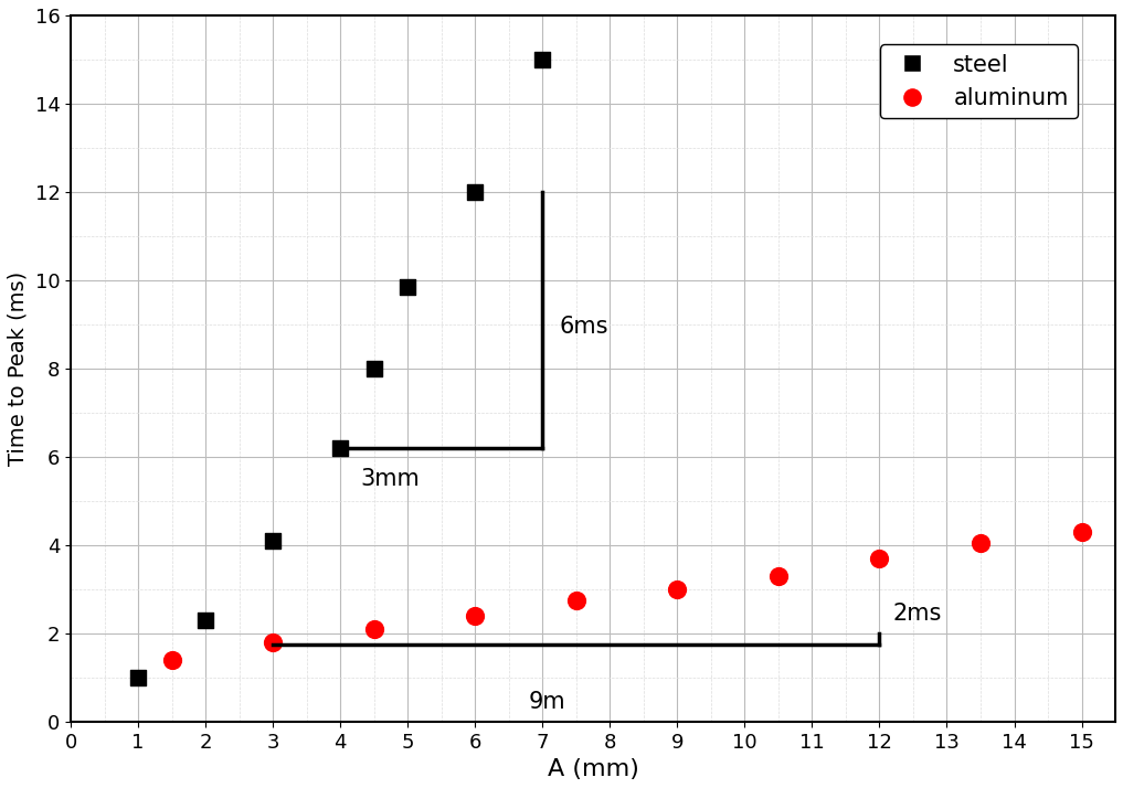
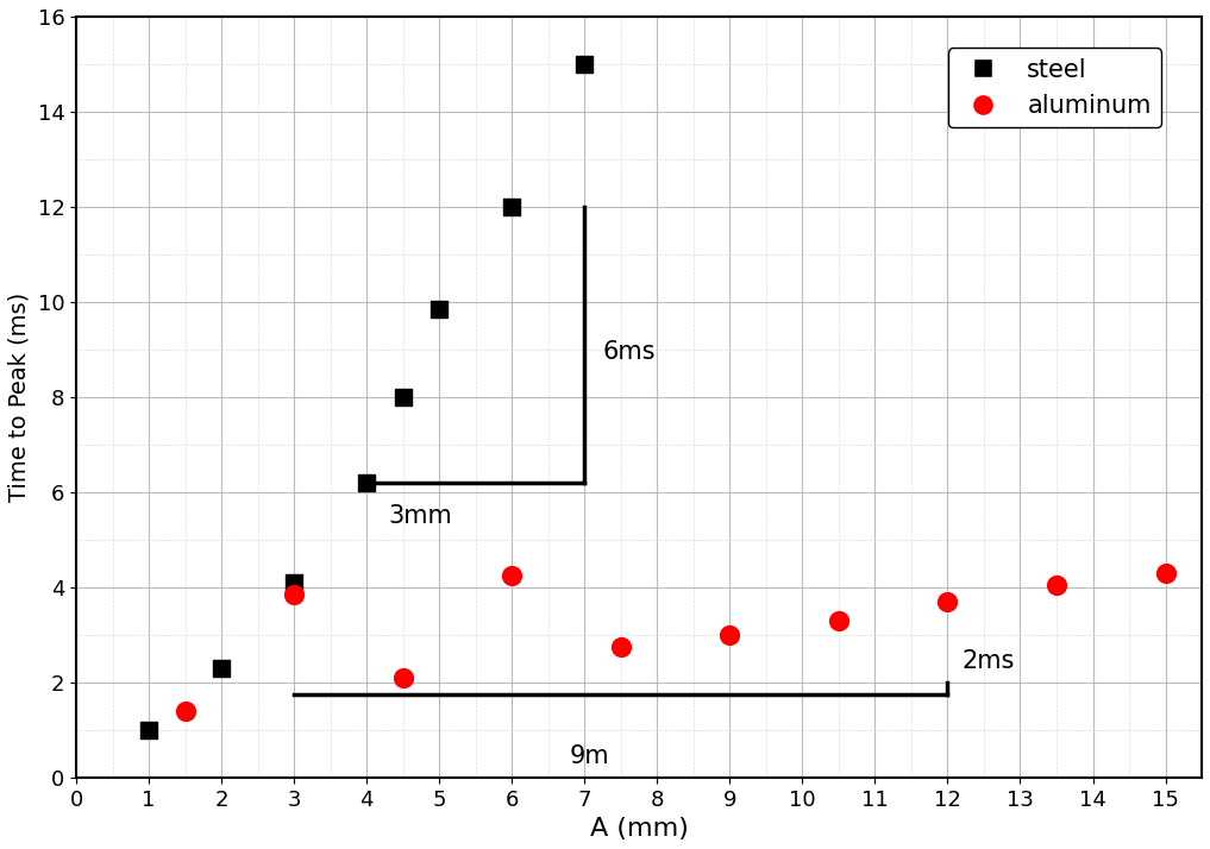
aluminum/3: 1.80 -> 3.85
aluminum/6: 2.40 -> 4.25
